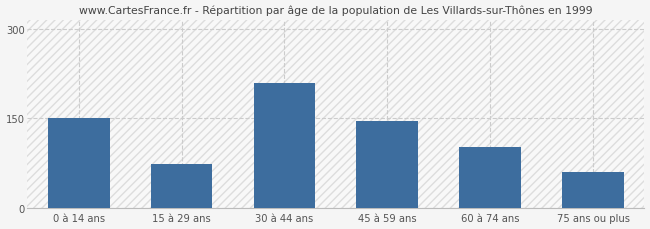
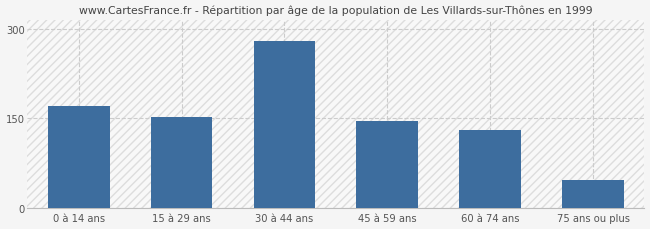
0 à 14 ans: 150 -> 170
15 à 29 ans: 74 -> 152
30 à 44 ans: 210 -> 280
60 à 74 ans: 102 -> 130
75 ans ou plus: 60 -> 47
